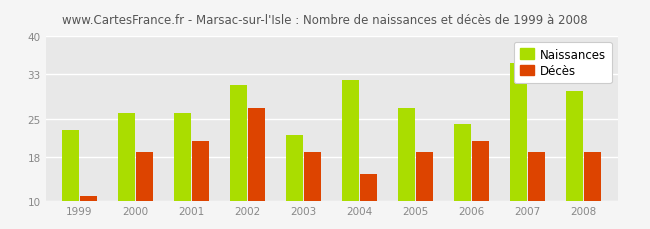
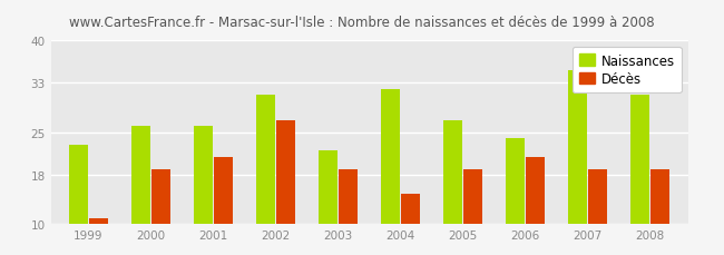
Naissances/2008: 30 -> 31
